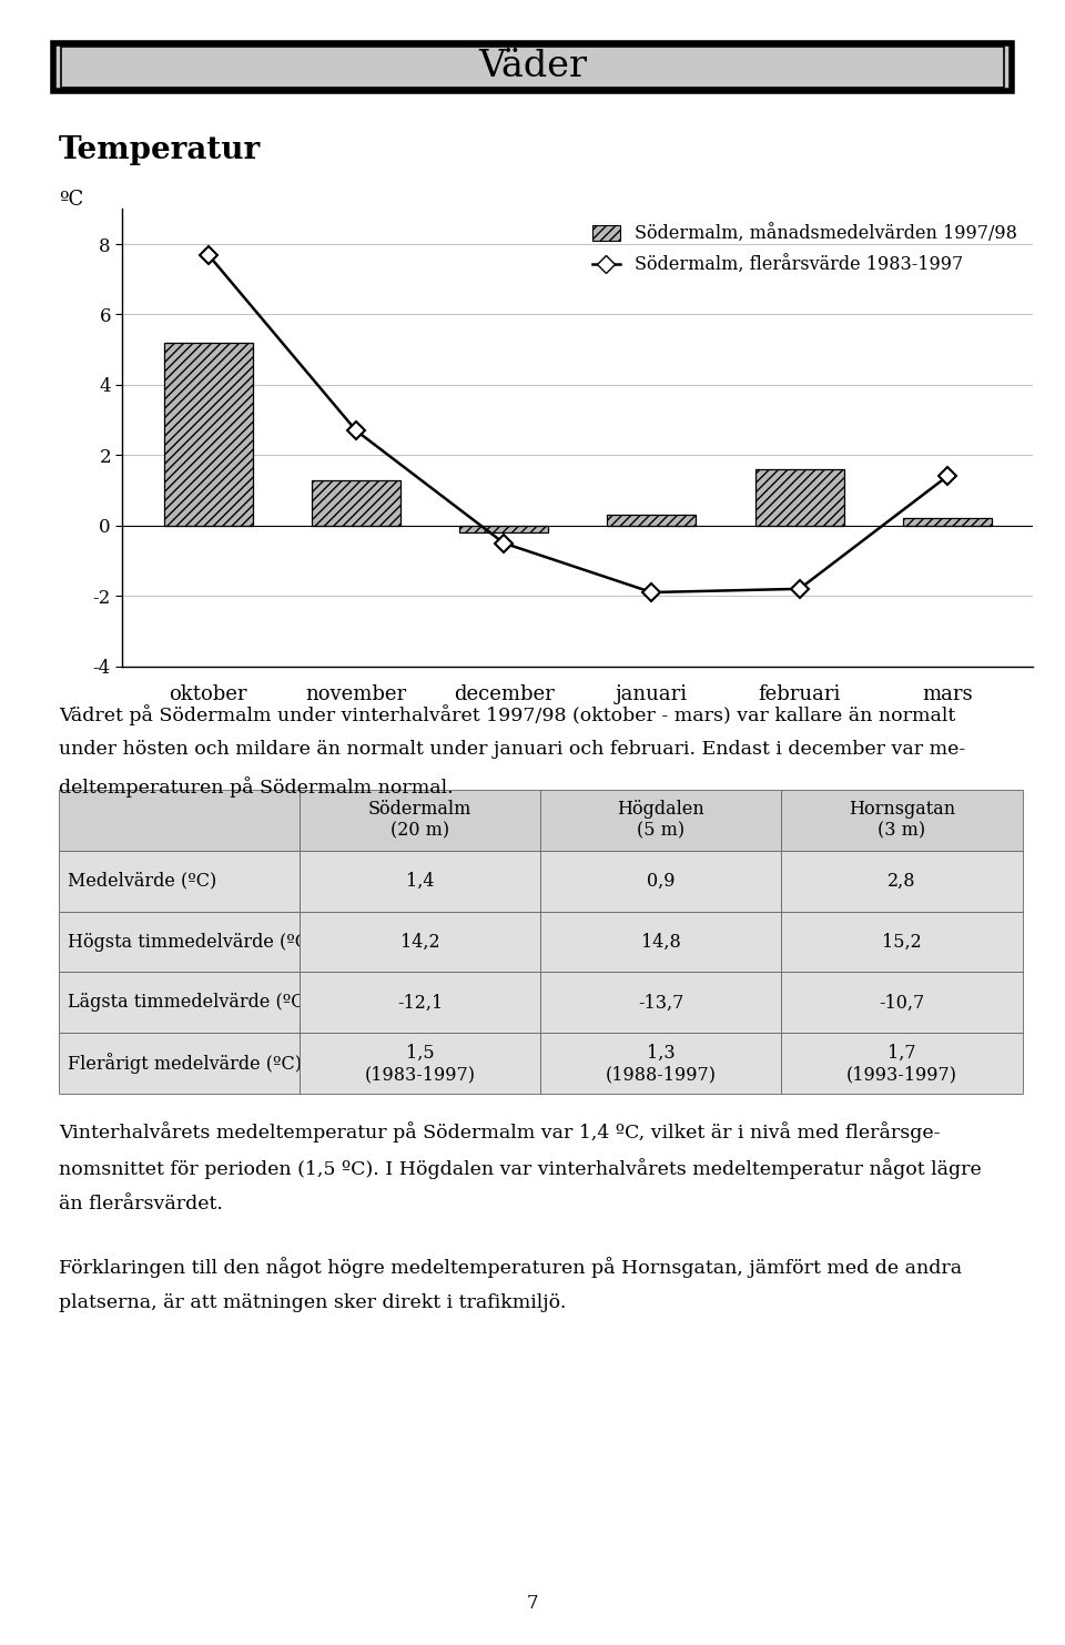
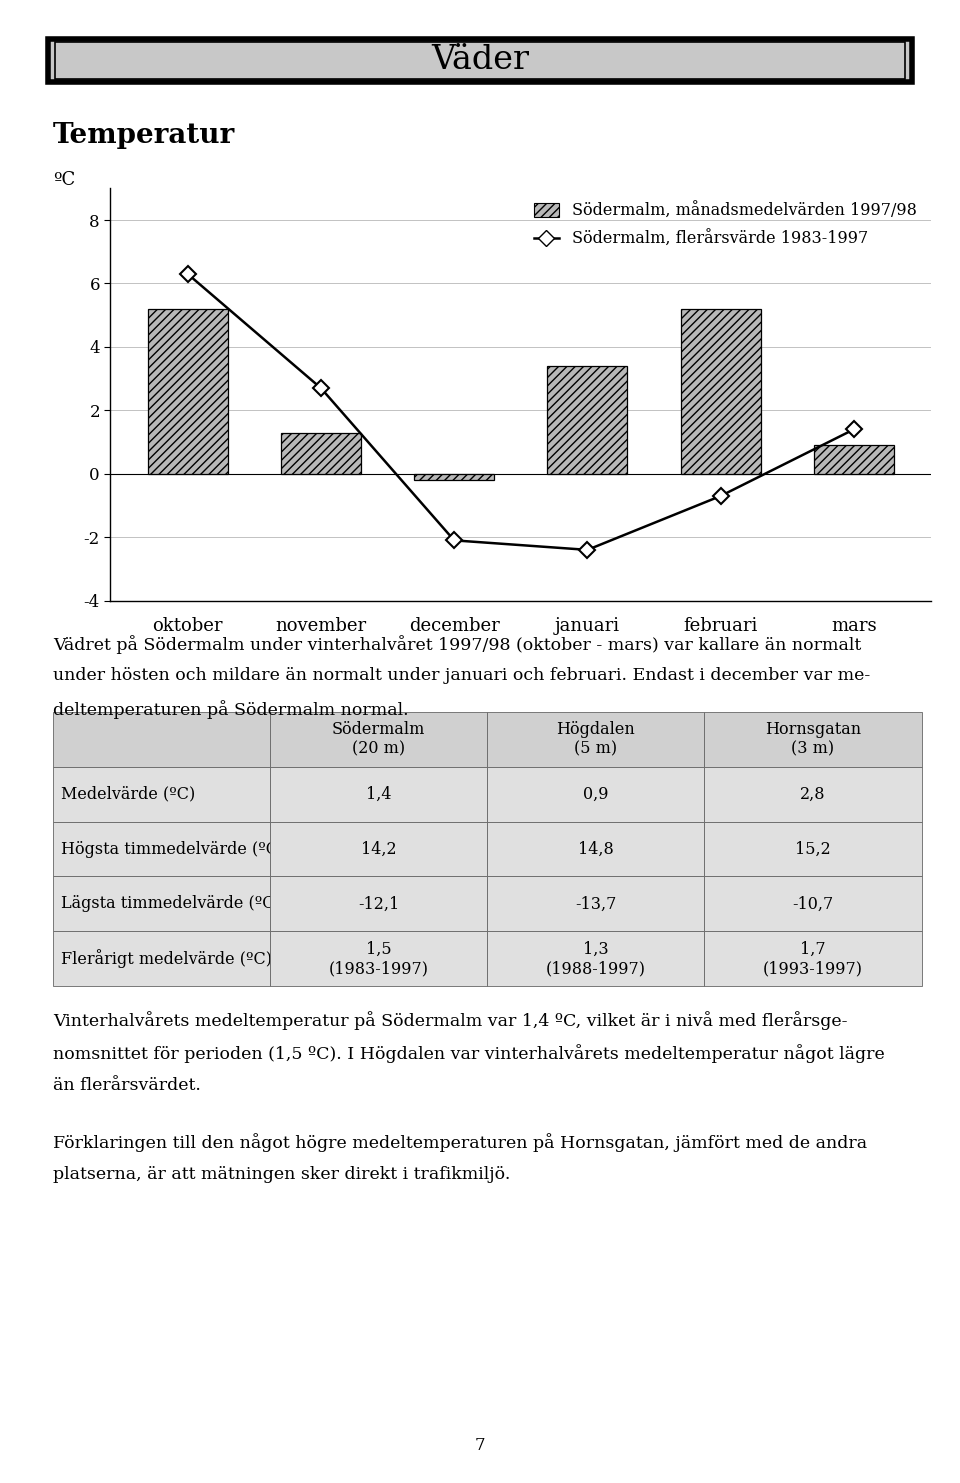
Södermalm, flerårsvärde 1983-1997/oktober: 7.7 -> 6.3
Södermalm, flerårsvärde 1983-1997/december: -0.5 -> -2.1
Södermalm, månadsmedelvärden 1997/98/januari: 0.3 -> 3.4
Södermalm, flerårsvärde 1983-1997/januari: -1.9 -> -2.4
Södermalm, månadsmedelvärden 1997/98/februari: 1.6 -> 5.2
Södermalm, flerårsvärde 1983-1997/februari: -1.8 -> -0.7
Södermalm, månadsmedelvärden 1997/98/mars: 0.2 -> 0.9
